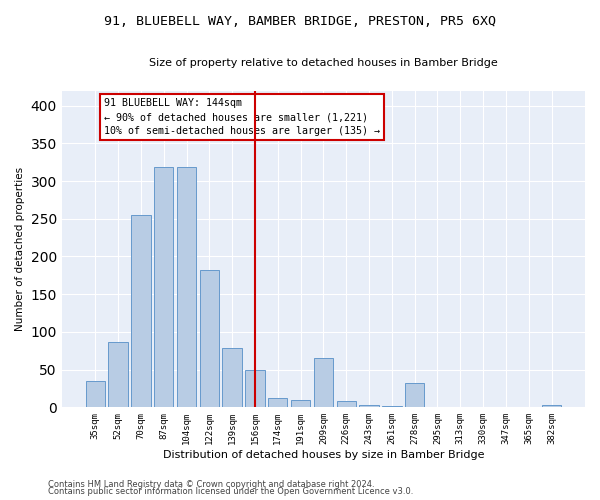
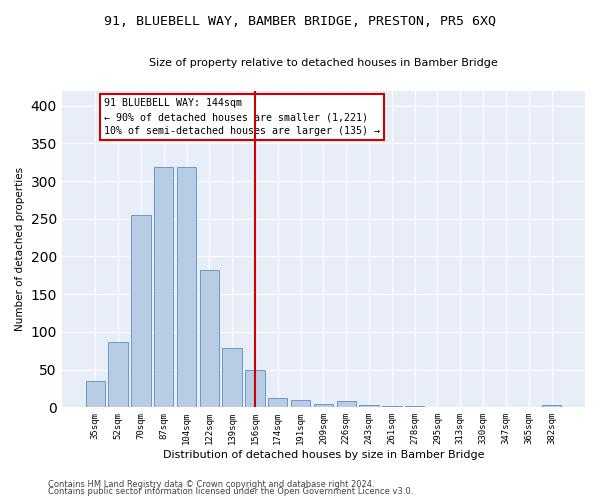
209sqm: 66 -> 5
278sqm: 32 -> 2
